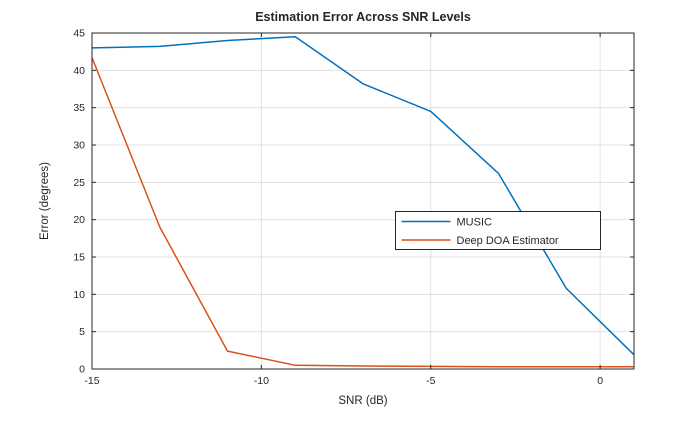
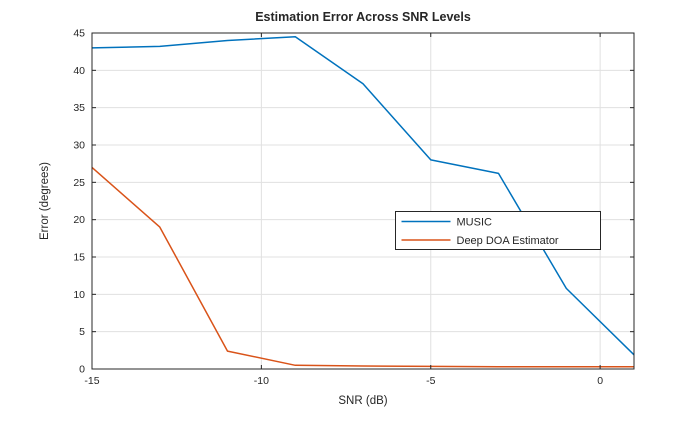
Deep DOA Estimator/-15: 42 -> 27
MUSIC/-5: 34 -> 28
